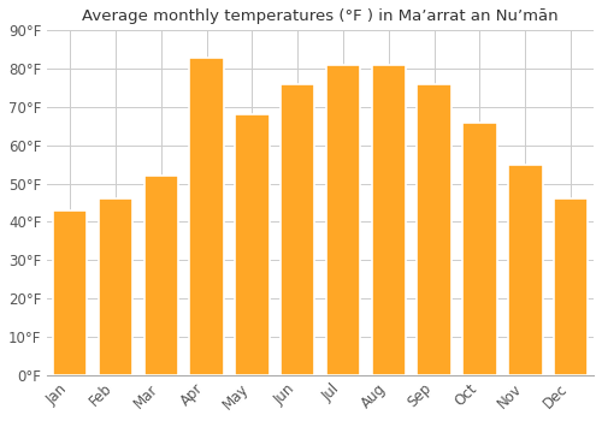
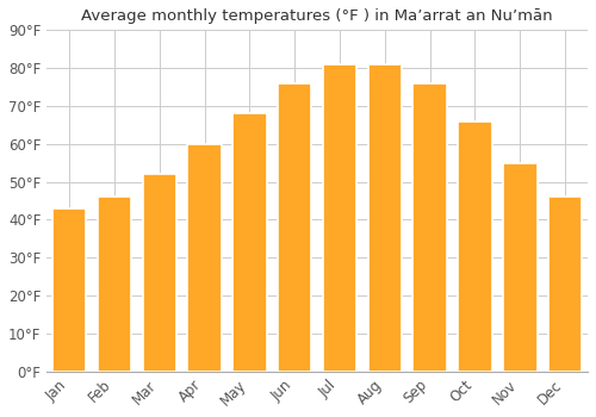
Apr: 83°F -> 60°F
